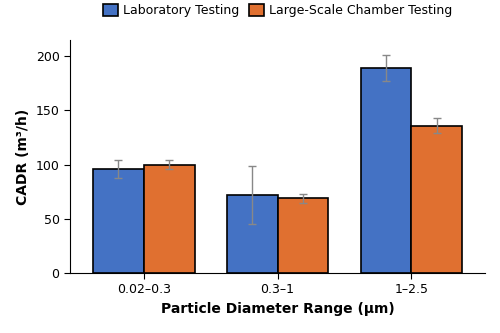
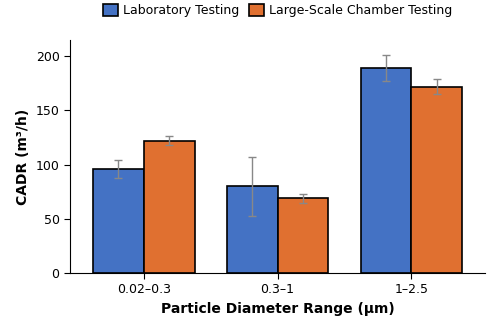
Large-Scale Chamber Testing/0.02–0.3: 100 -> 122
Laboratory Testing/0.3–1: 72 -> 80
Large-Scale Chamber Testing/1–2.5: 136 -> 172
